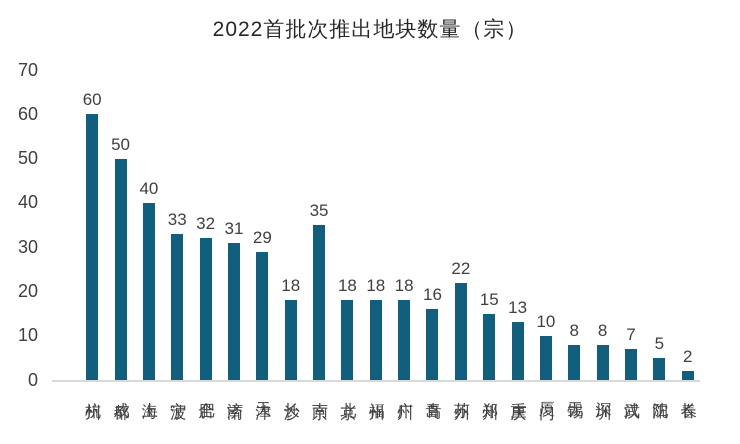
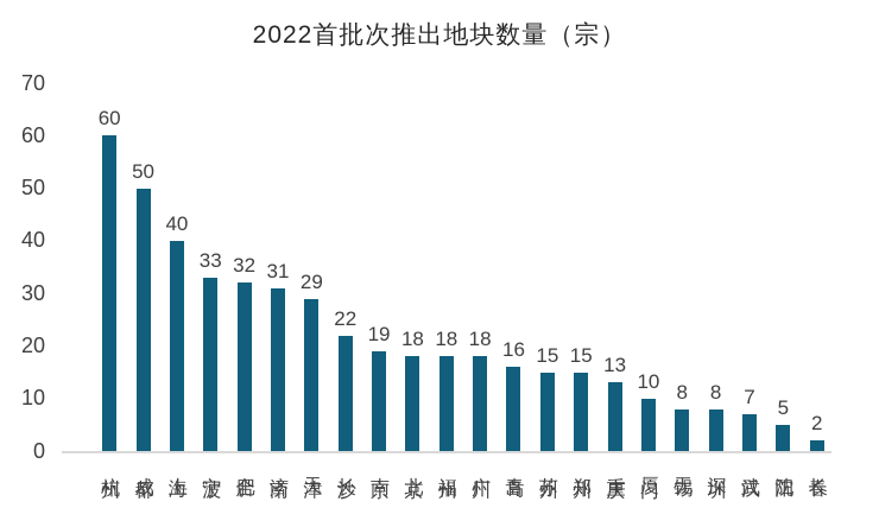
长沙: 18 -> 22
南京: 35 -> 19
苏州: 22 -> 15
